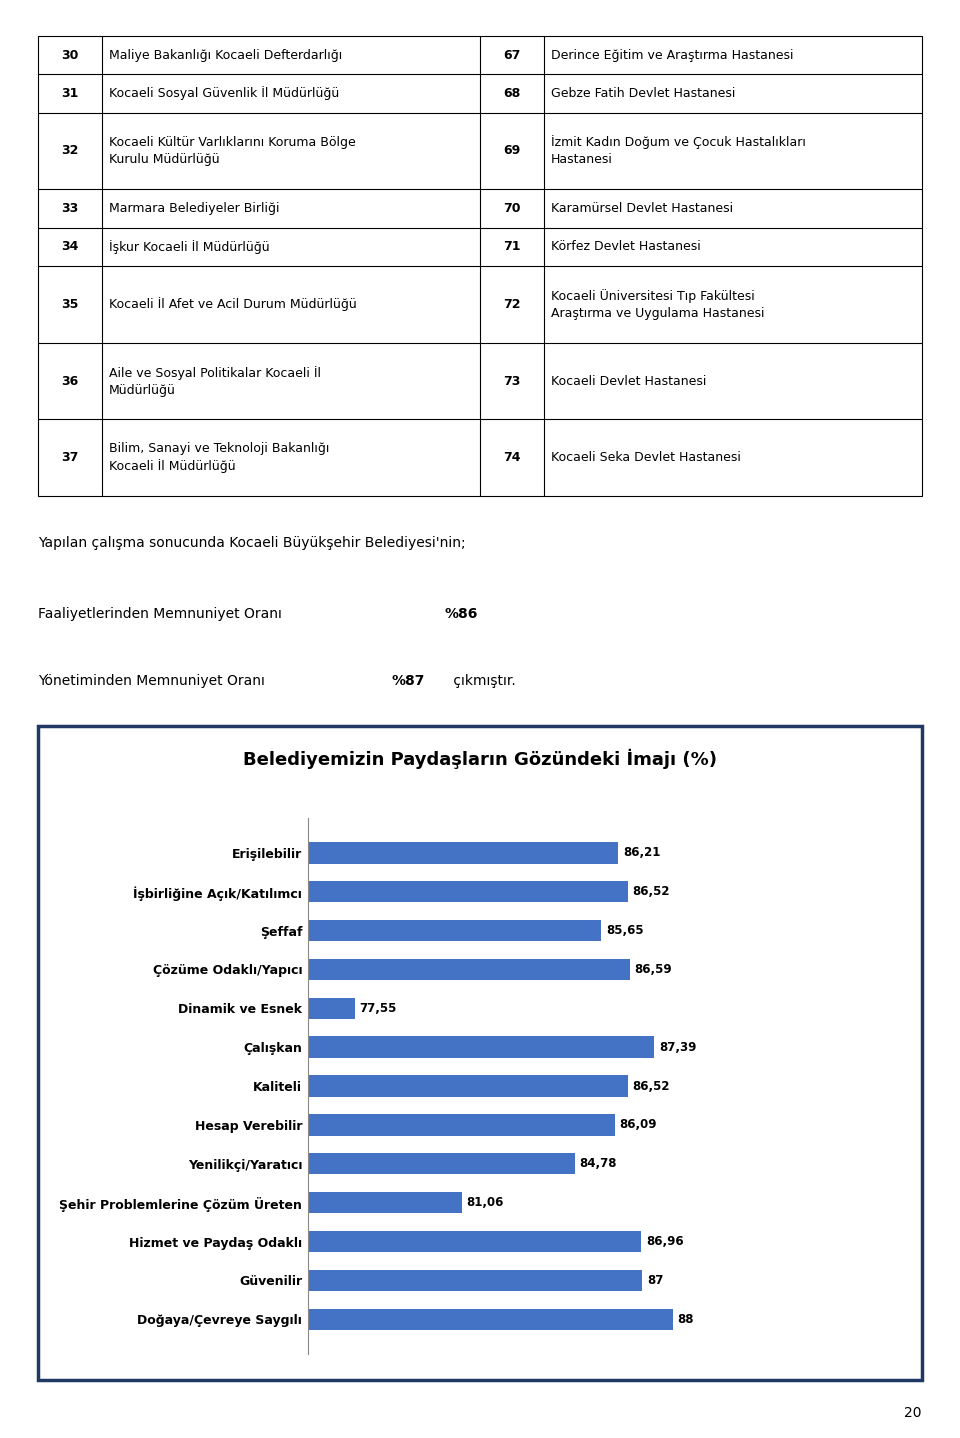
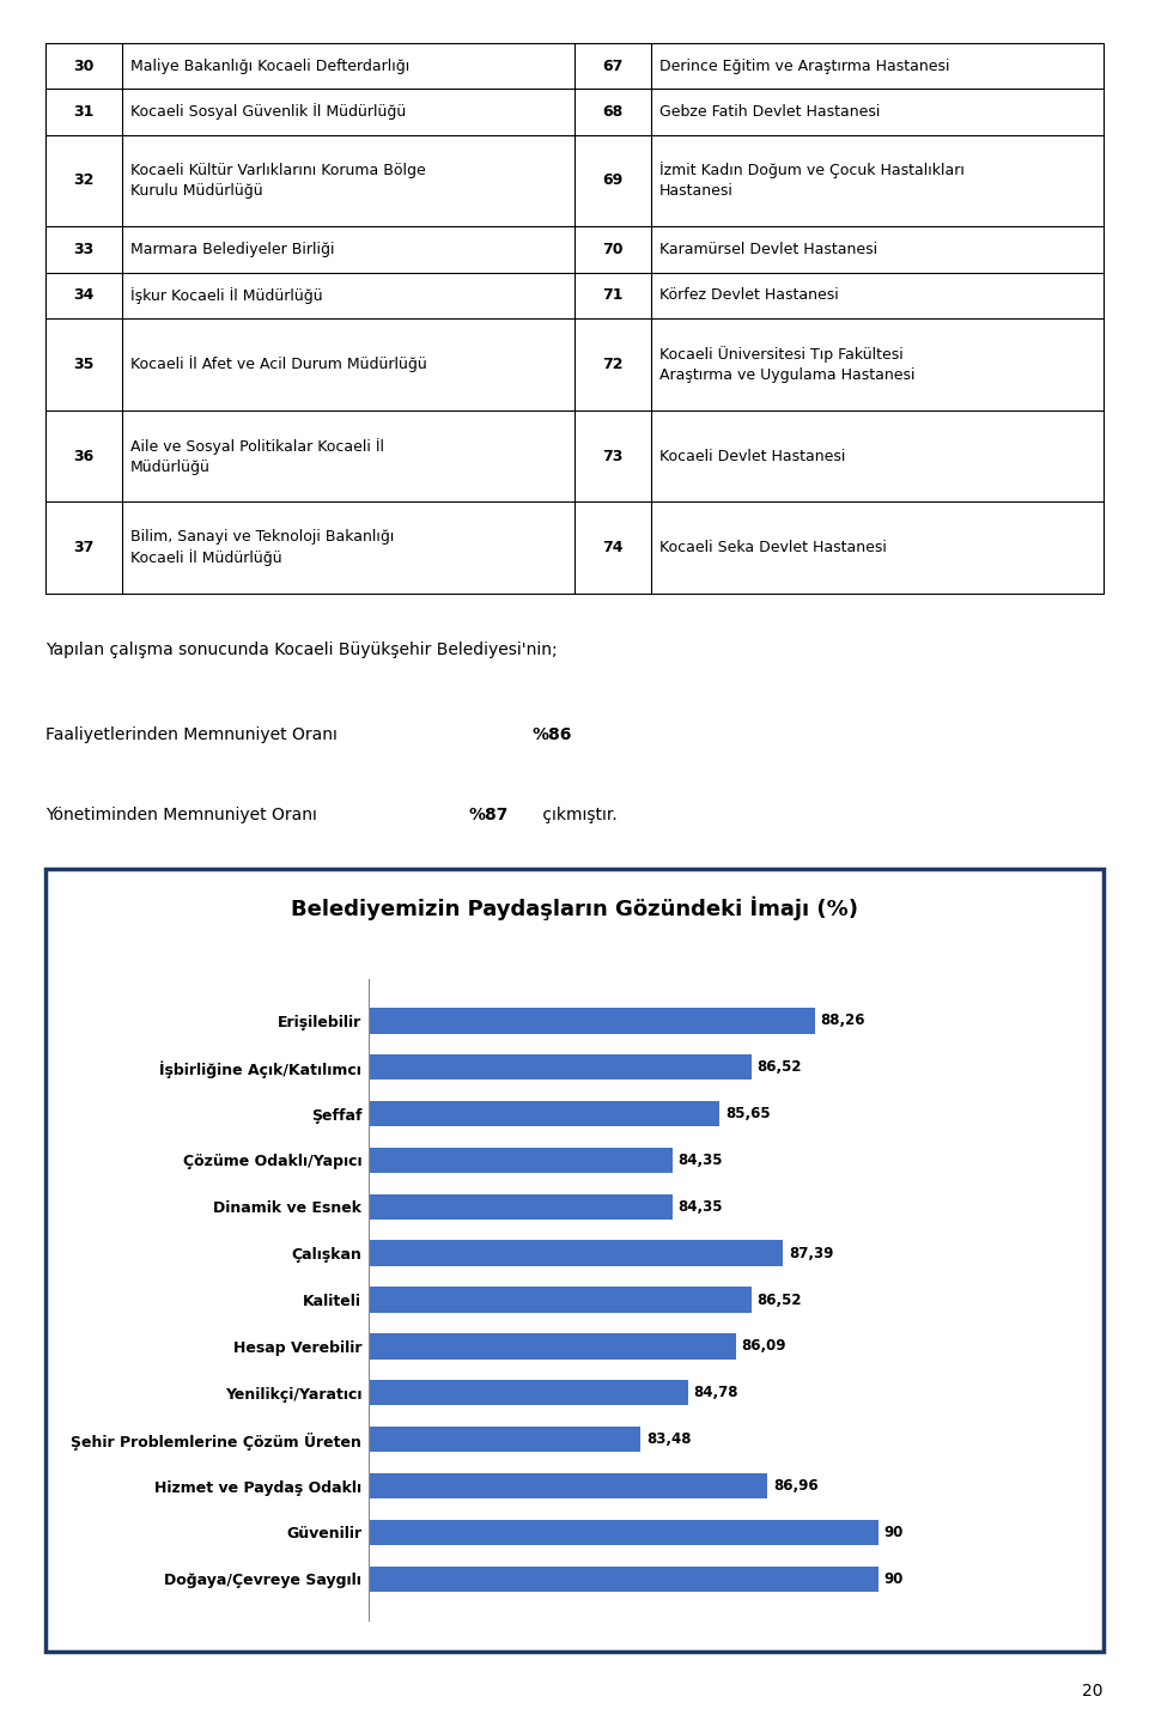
Erişilebilir: 86,21 -> 88,26
Çözüme Odaklı/Yapıcı: 86,59 -> 84,35
Dinamik ve Esnek: 77,55 -> 84,35
Şehir Problemlerine Çözüm Üreten: 81,06 -> 83,48
Güvenilir: 87 -> 90
Doğaya/Çevreye Saygılı: 88 -> 90
